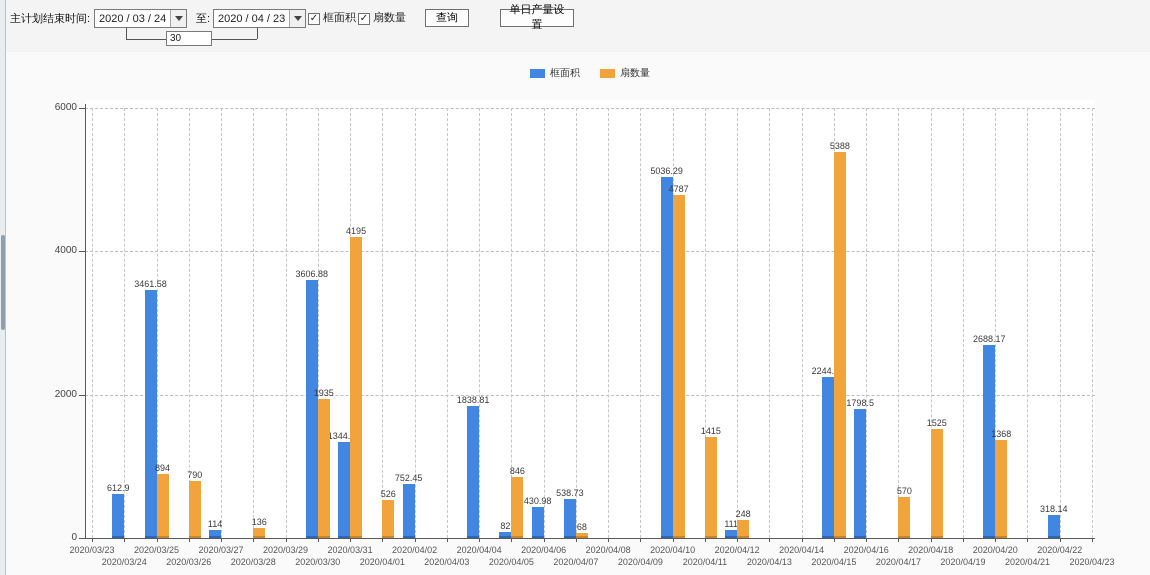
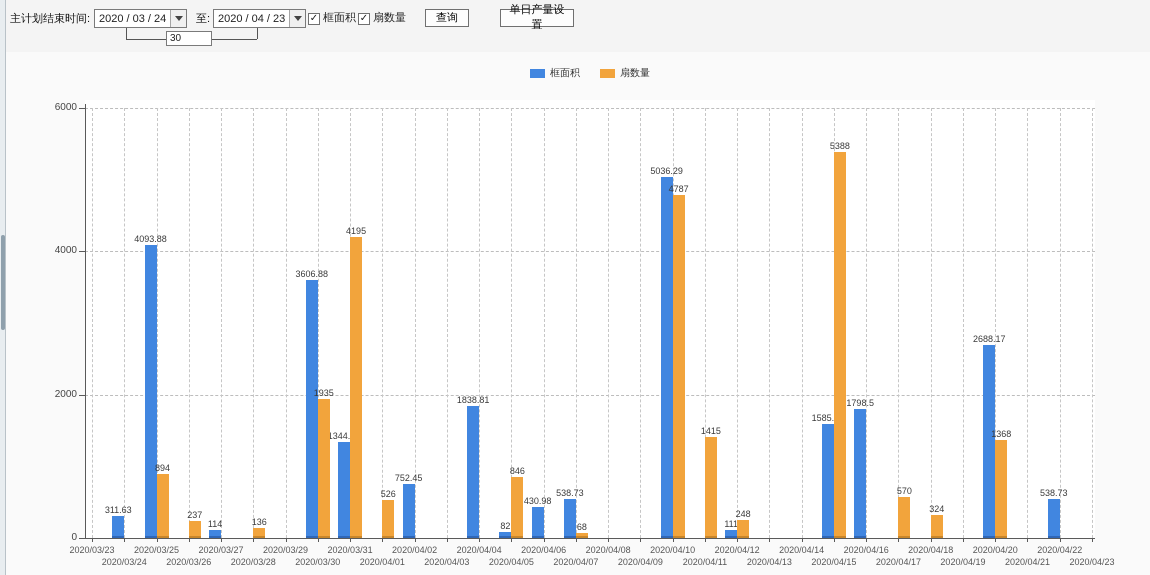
框面积/2020/03/24: 612.9 -> 311.63
框面积/2020/03/25: 3461.58 -> 4093.88
扇数量/2020/03/26: 790 -> 237
框面积/2020/04/15: 2244.15 -> 1585.96
扇数量/2020/04/18: 1525 -> 324
框面积/2020/04/22: 318.14 -> 538.73
